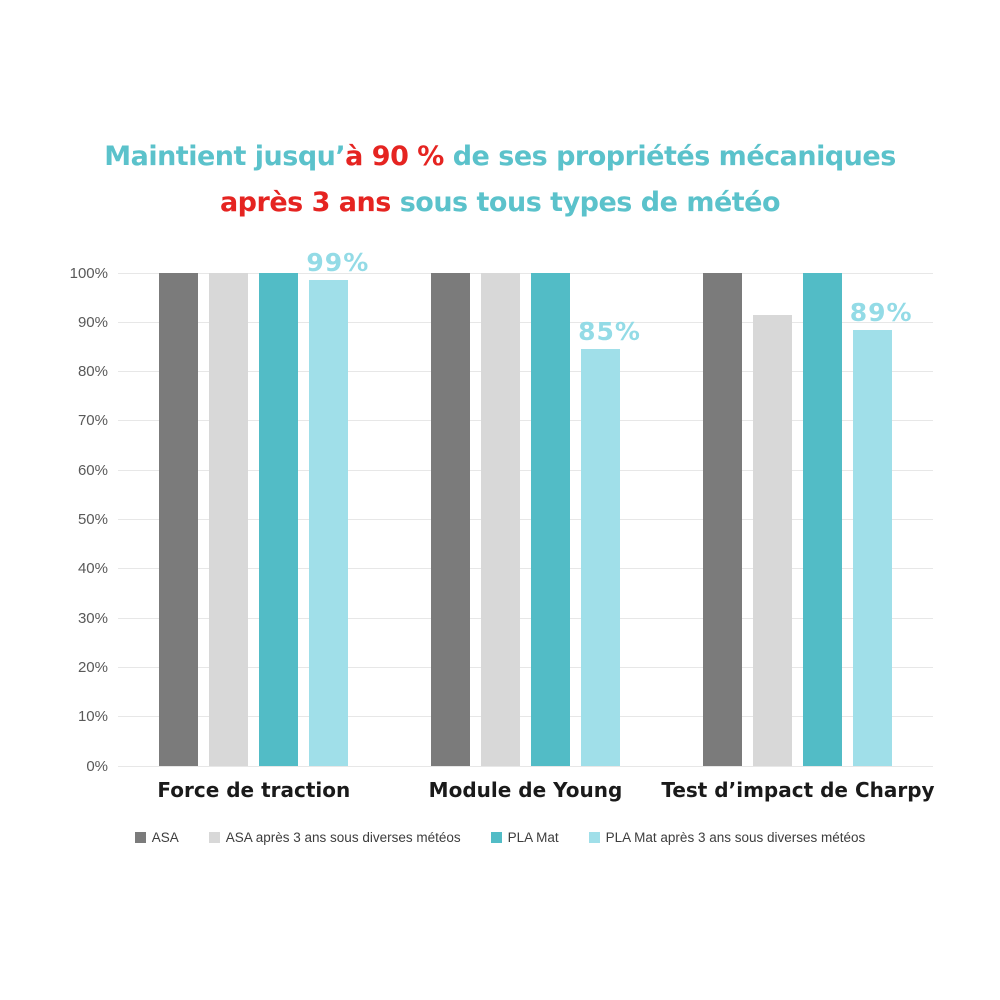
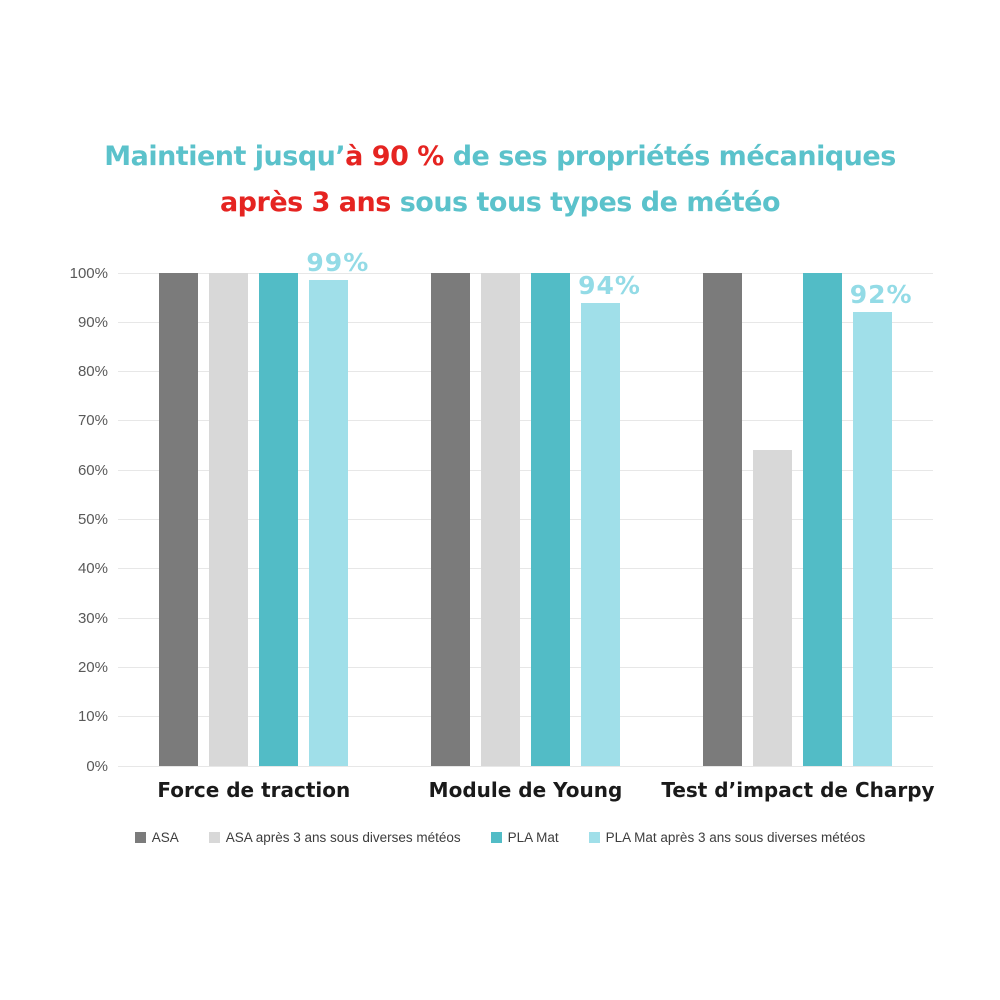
PLA Mat après 3 ans sous diverses météos/Module de Young: 85% -> 94%
ASA après 3 ans sous diverses météos/Test d’impact de Charpy: 92% -> 64%
PLA Mat après 3 ans sous diverses météos/Test d’impact de Charpy: 89% -> 92%
